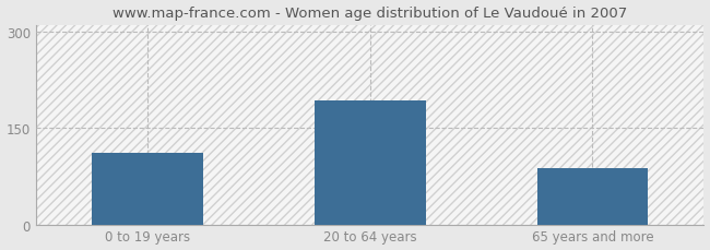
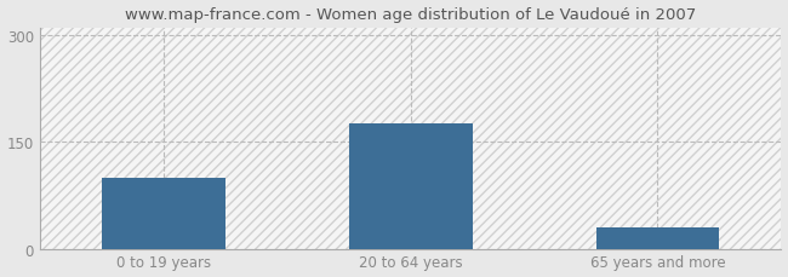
0 to 19 years: 112 -> 100
20 to 64 years: 192 -> 175
65 years and more: 88 -> 30
